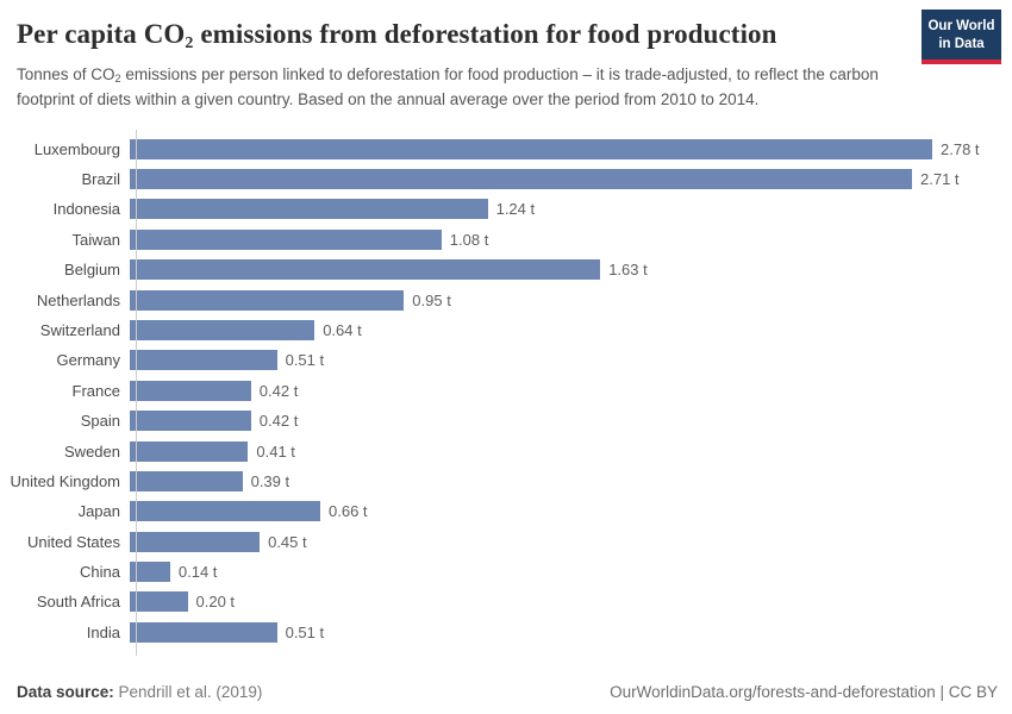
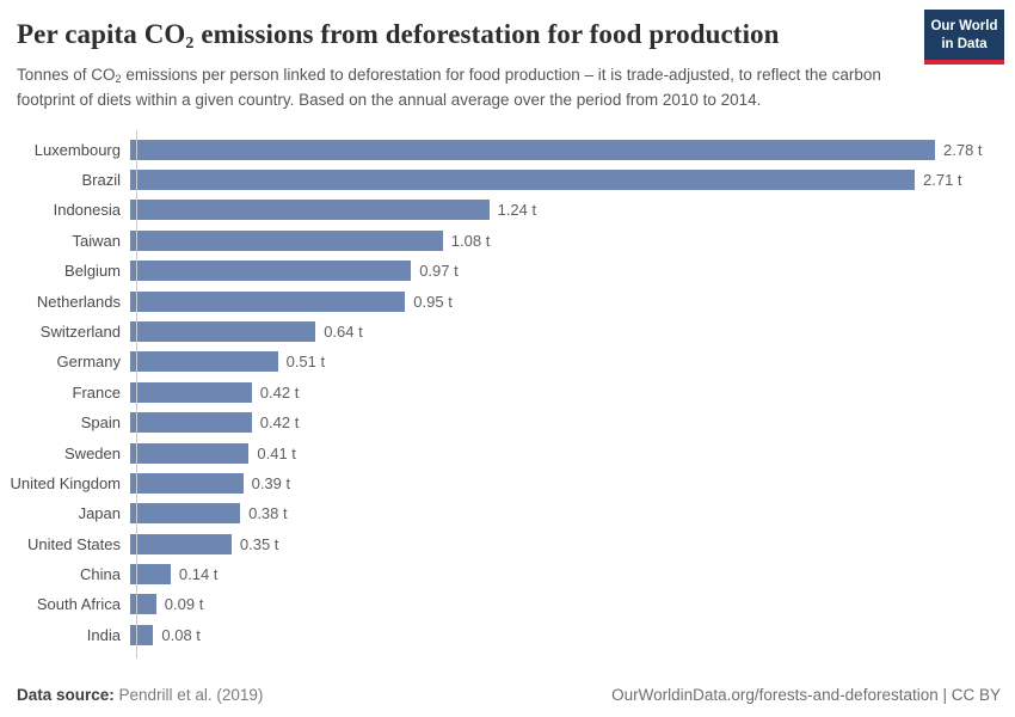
Belgium: 1.63 -> 0.97
Japan: 0.66 -> 0.38
United States: 0.45 -> 0.35
South Africa: 0.20 -> 0.09
India: 0.51 -> 0.08
